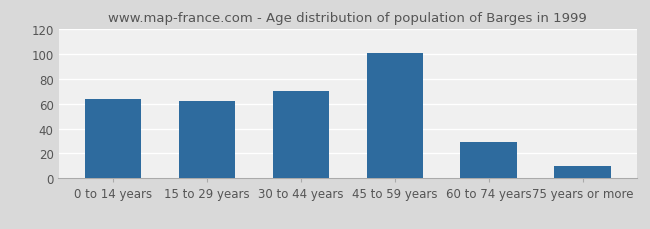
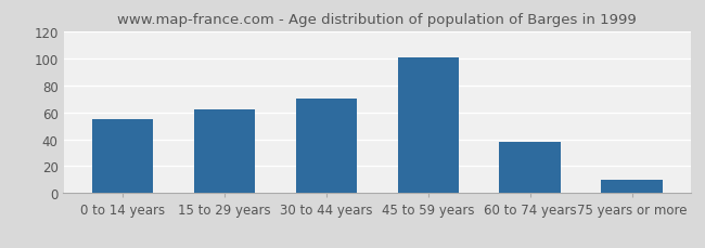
0 to 14 years: 64 -> 55
60 to 74 years: 29 -> 38
